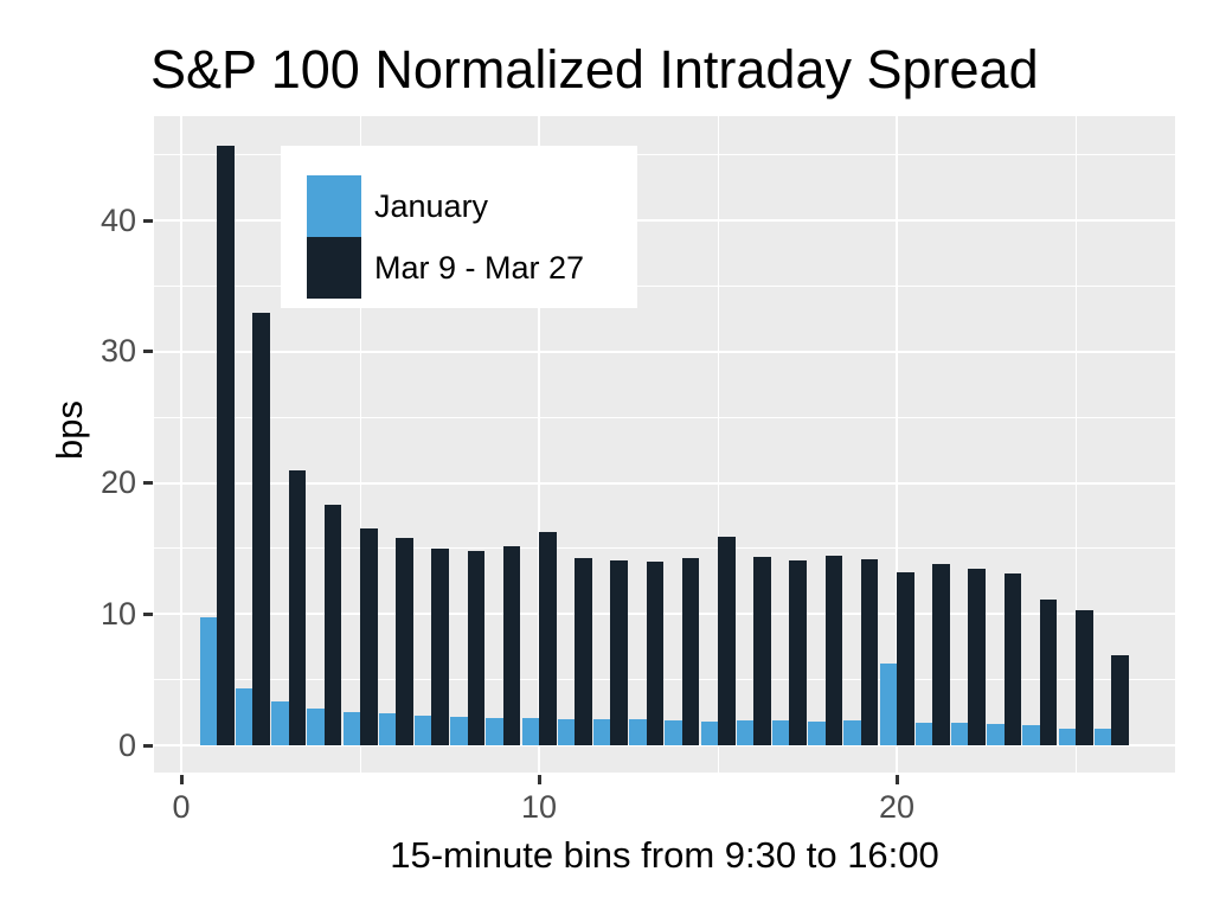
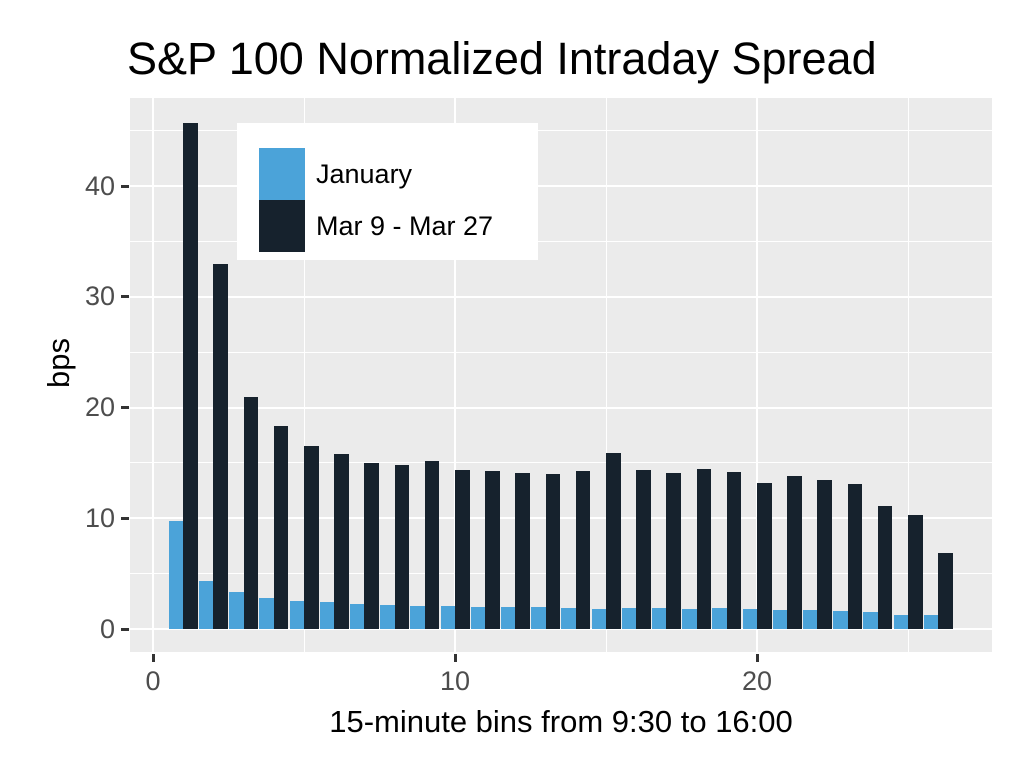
Mar 9 - Mar 27/10: 16.3 -> 14.4
January/20: 6.2 -> 1.8
